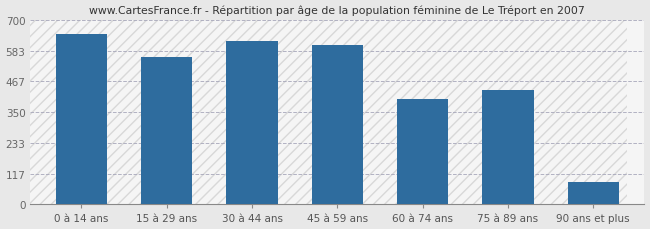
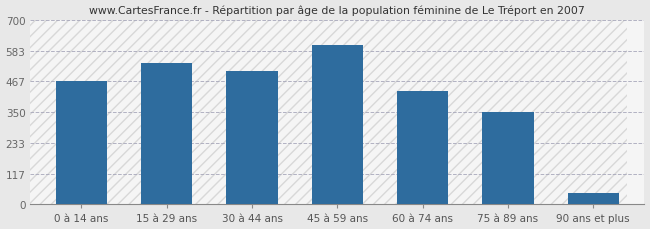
0 à 14 ans: 645 -> 467
15 à 29 ans: 560 -> 537
30 à 44 ans: 620 -> 507
60 à 74 ans: 400 -> 430
75 à 89 ans: 435 -> 350
90 ans et plus: 85 -> 45
